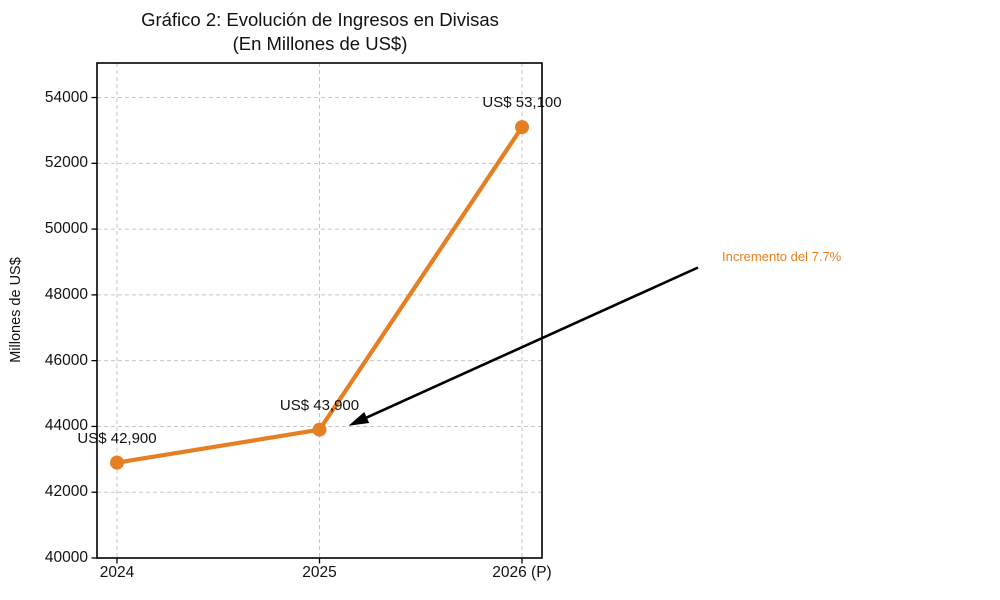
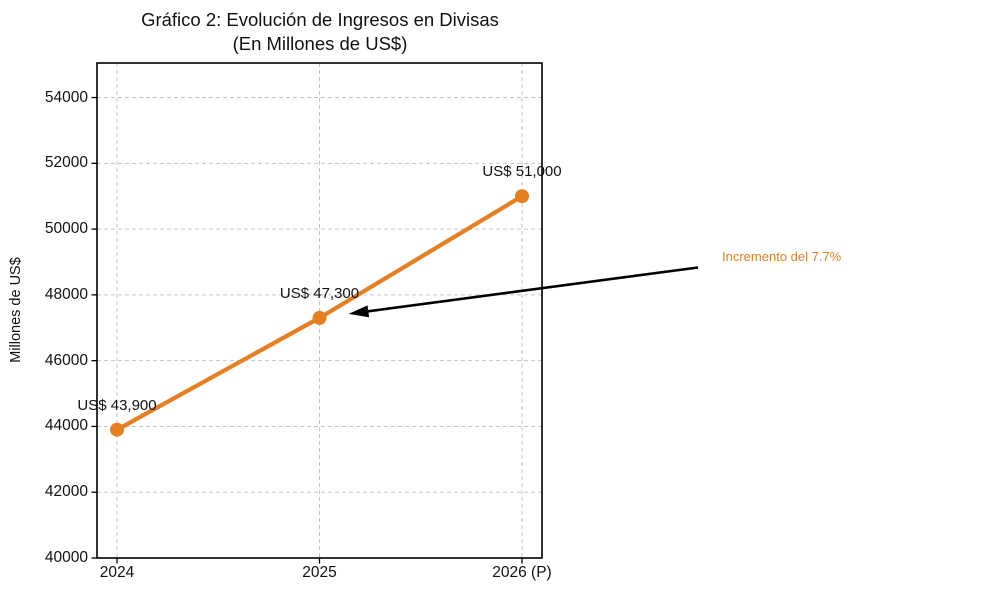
2024: 42,900 -> 43,900
2025: 43,900 -> 47,300
2026 (P): 53,100 -> 51,000
